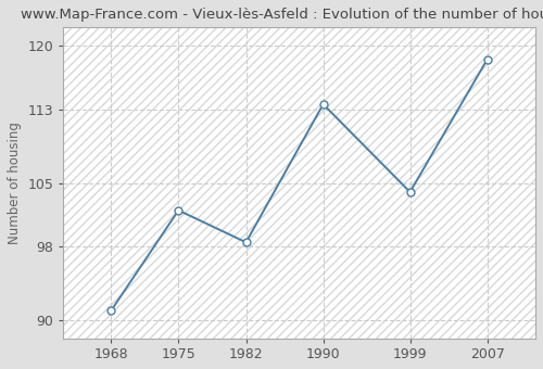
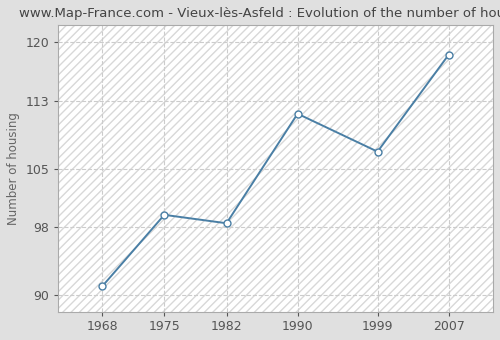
1975: 102.0 -> 99.5
1990: 113.6 -> 111.5
1999: 104.0 -> 107.0
